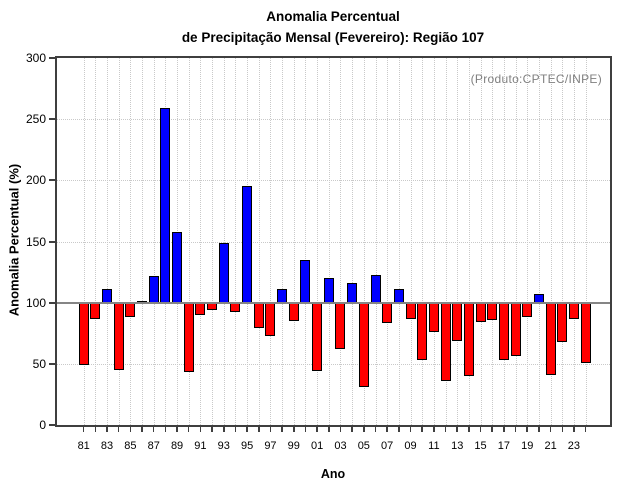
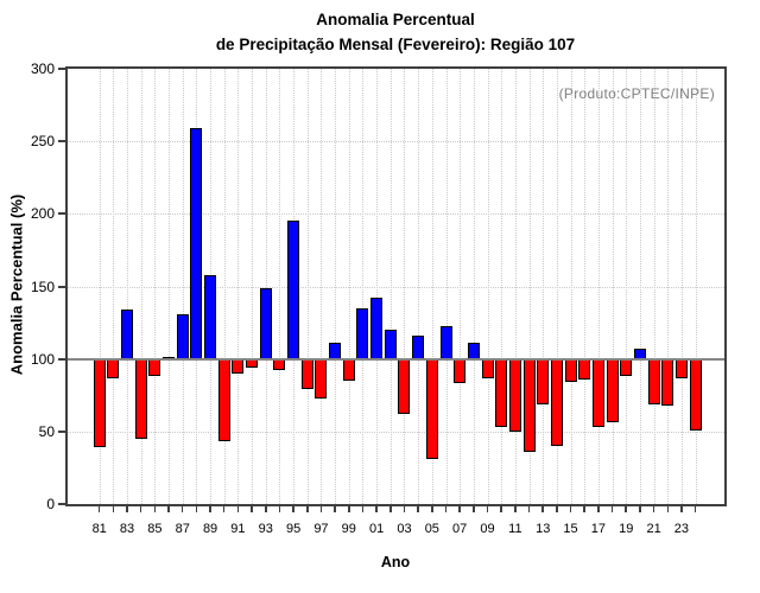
81: 49 -> 39
83: 111 -> 134
87: 122 -> 131
01: 44 -> 142
11: 76 -> 50
21: 41 -> 69
